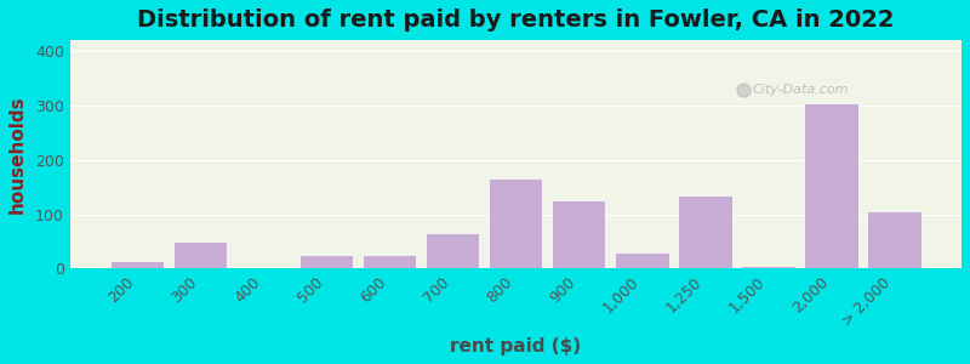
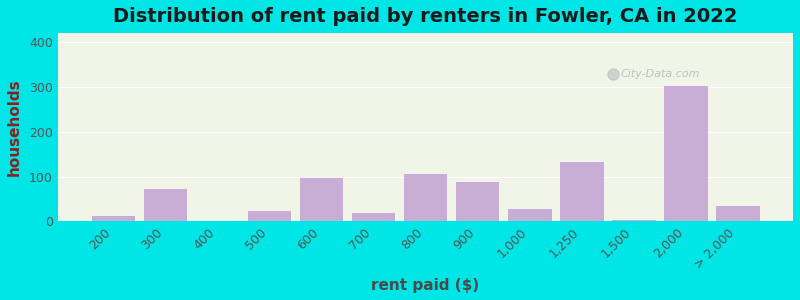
300: 50 -> 75
600: 25 -> 100
700: 65 -> 20
800: 165 -> 108
900: 125 -> 90
> 2,000: 105 -> 37
